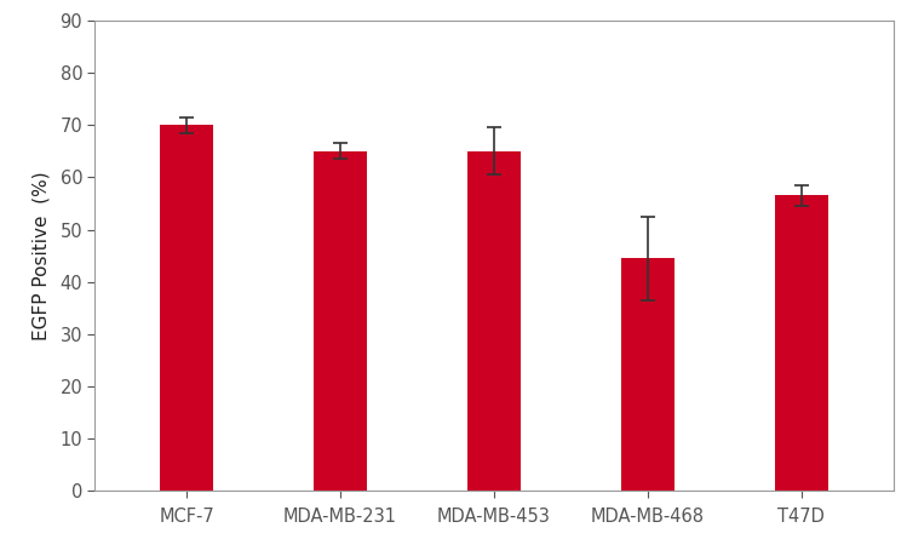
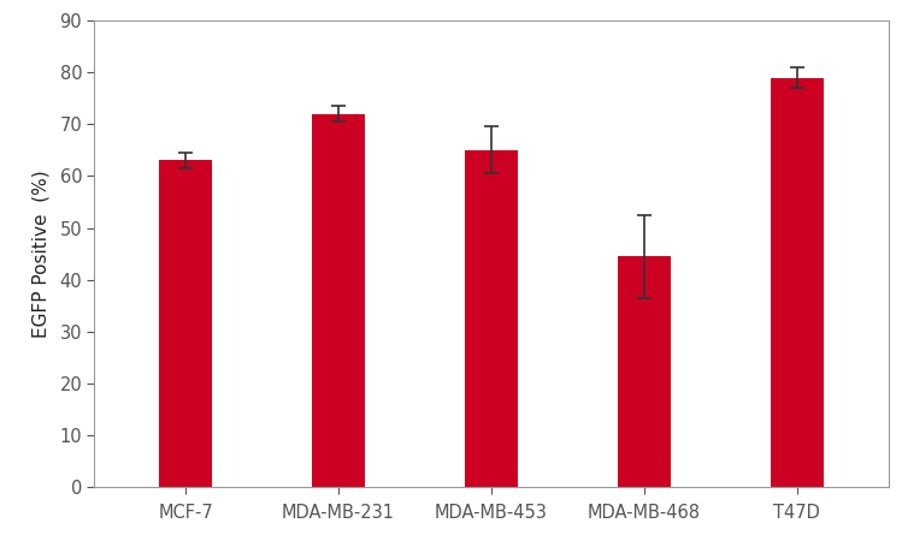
MCF-7: 70.0 -> 63.0
MDA-MB-231: 65.0 -> 72.0
T47D: 56.5 -> 79.0
